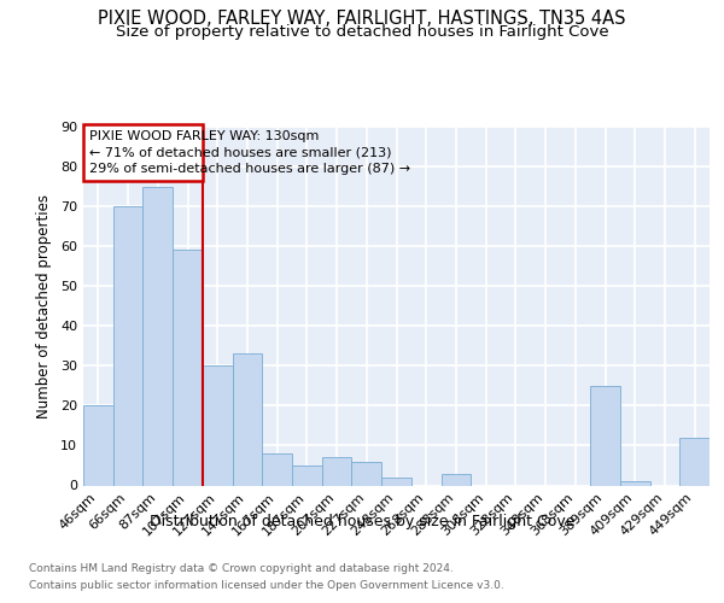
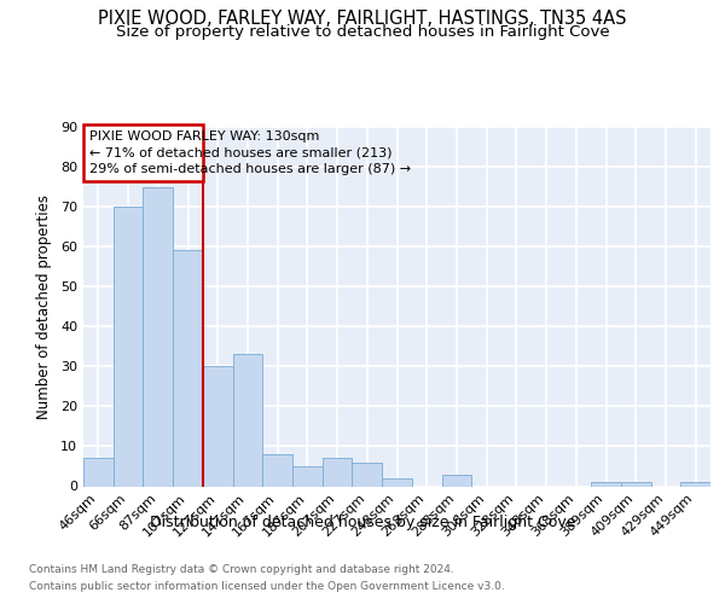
46sqm: 20 -> 7
389sqm: 25 -> 1
449sqm: 12 -> 1
